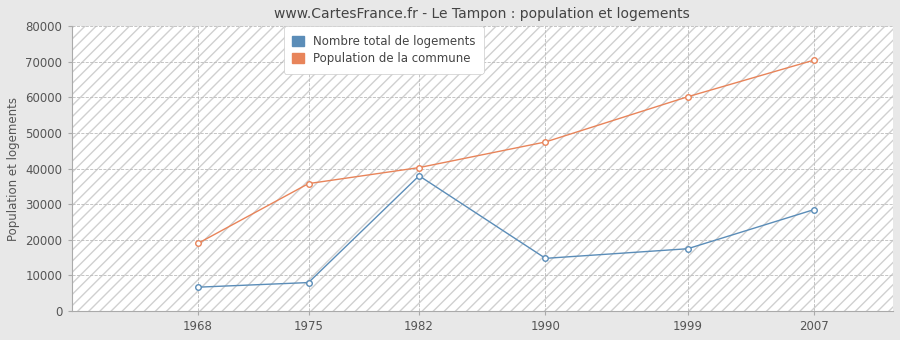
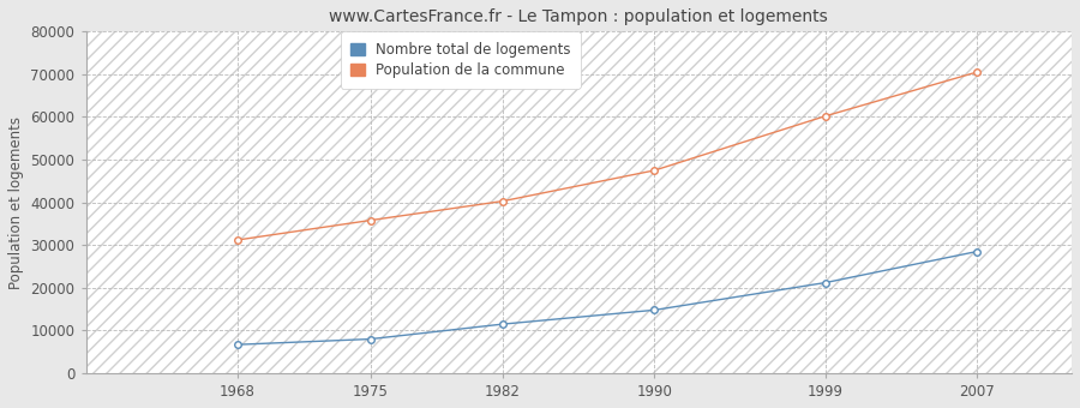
Population de la commune/1968: 19000 -> 31200
Nombre total de logements/1982: 38000 -> 11500
Nombre total de logements/1999: 17500 -> 21200
